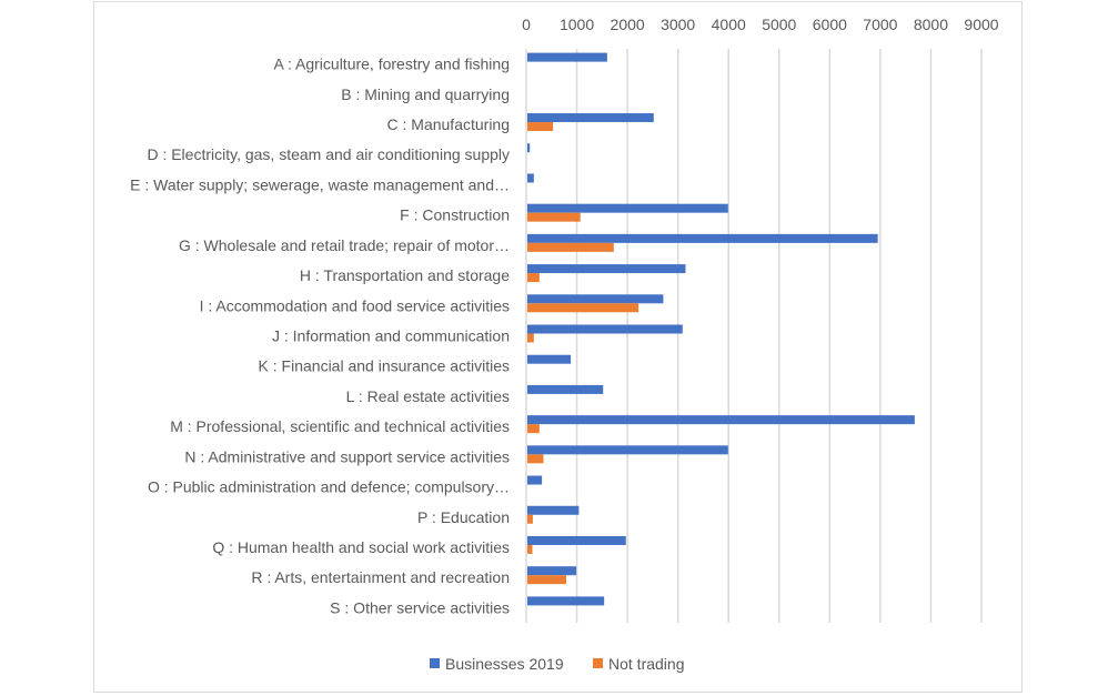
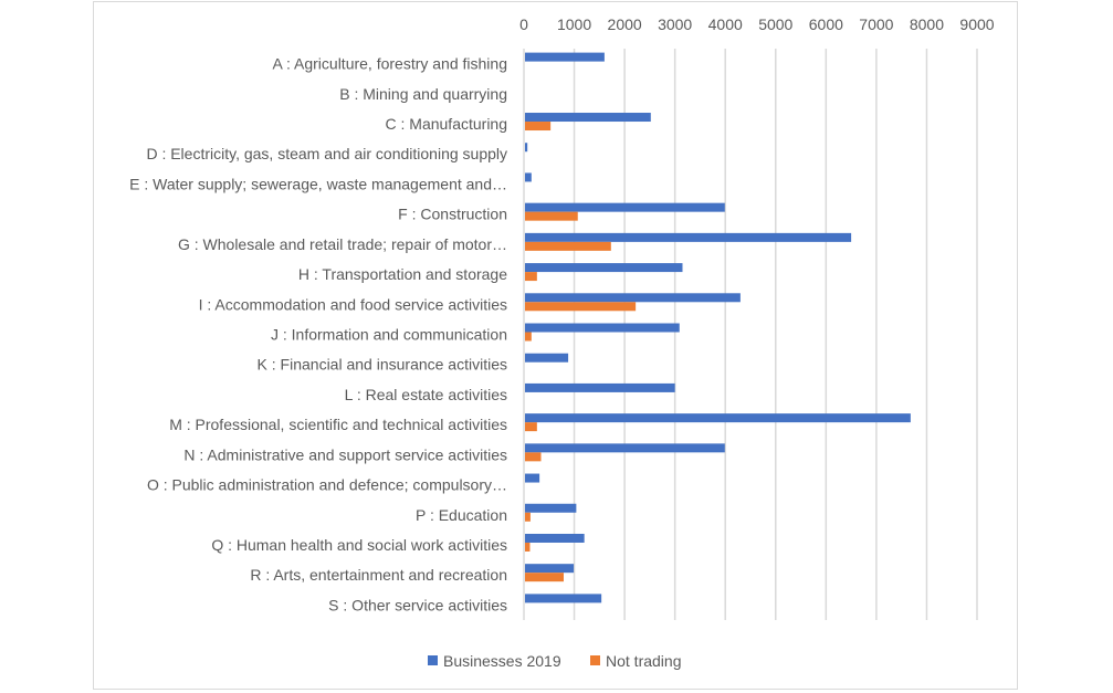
Businesses 2019/G : Wholesale and retail trade; repair of motor…: 7000 -> 6500
Businesses 2019/I : Accommodation and food service activities: 2700 -> 4300
Businesses 2019/L : Real estate activities: 1500 -> 3000
Businesses 2019/Q : Human health and social work activities: 2000 -> 1200
